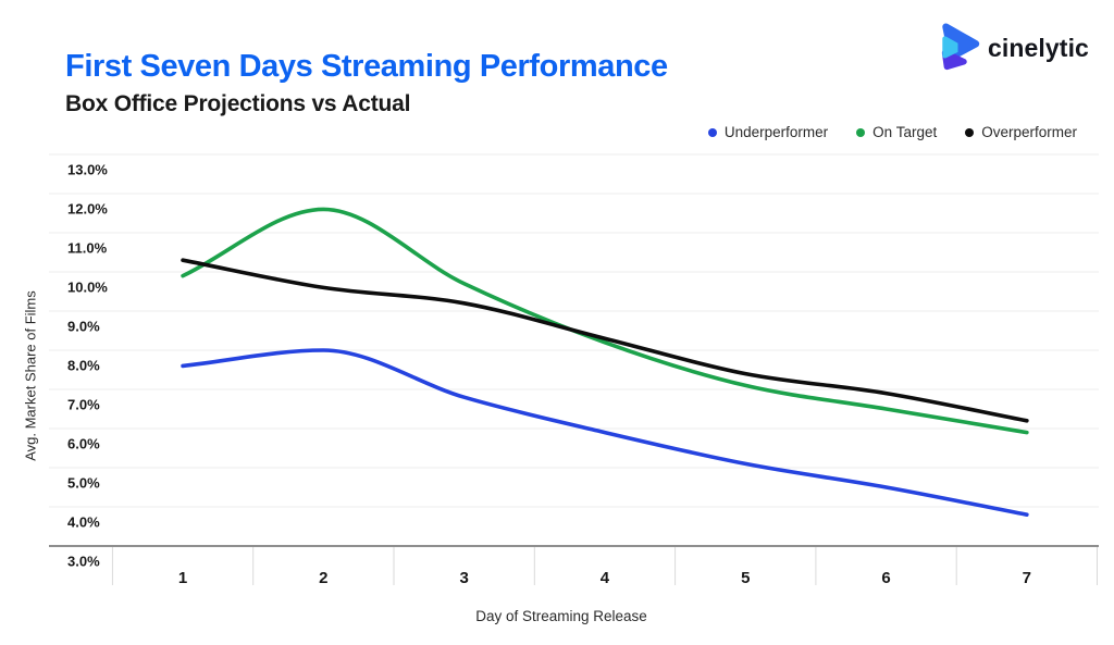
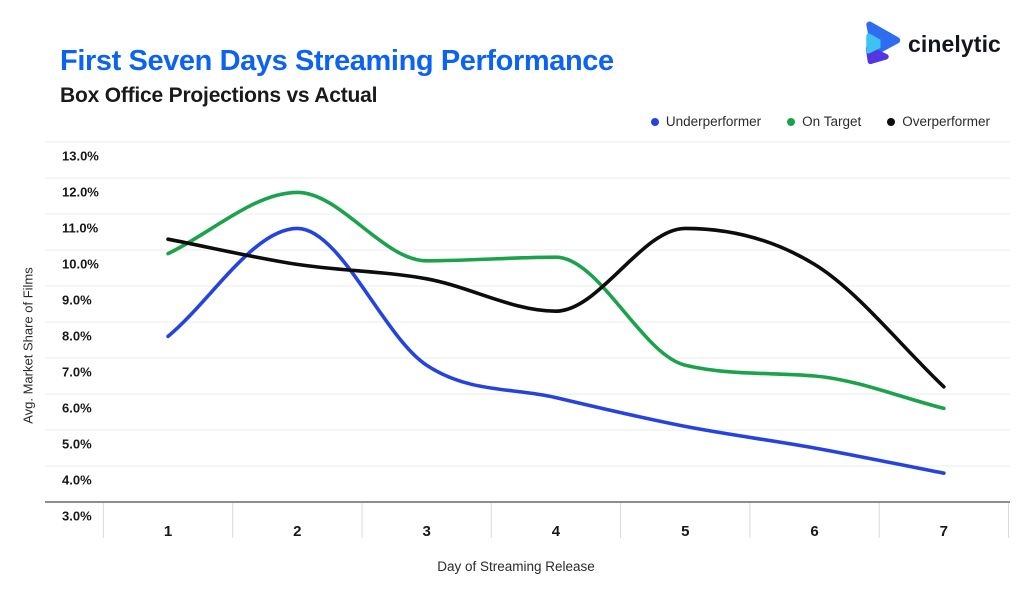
Underperformer/2: 8.0% -> 10.6%
On Target/4: 8.2% -> 9.8%
On Target/5: 7.1% -> 6.8%
Overperformer/5: 7.4% -> 10.6%
Overperformer/6: 6.9% -> 9.6%
On Target/7: 5.9% -> 5.6%
